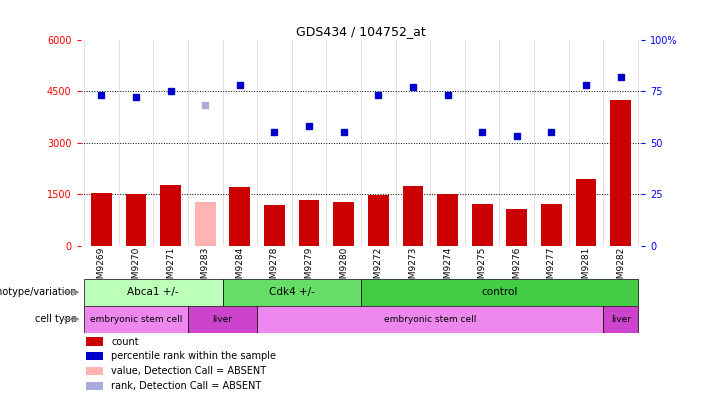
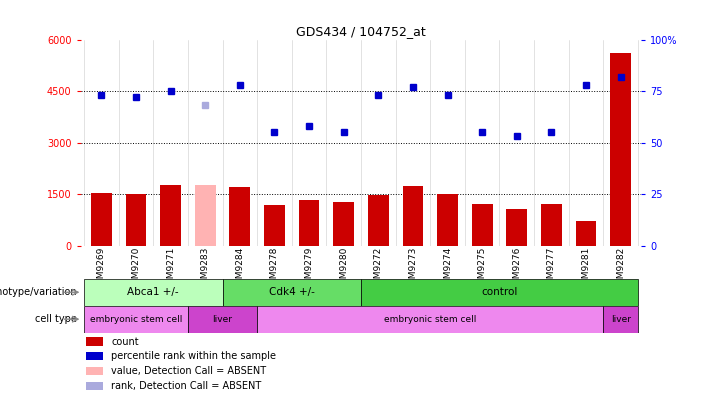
GSM9283: 1260 -> 1750
GSM9281: 1940 -> 700
GSM9282: 4250 -> 5600
